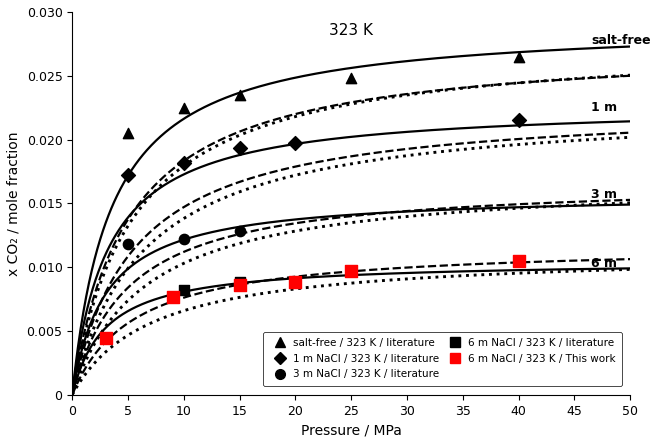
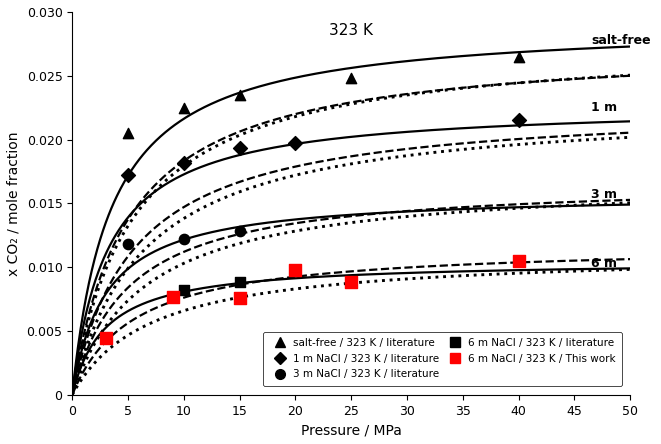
6 m NaCl / 323 K / This work/15: 0.0086 -> 0.0076
6 m NaCl / 323 K / This work/20: 0.0088 -> 0.0098
6 m NaCl / 323 K / This work/25: 0.0097 -> 0.0088
